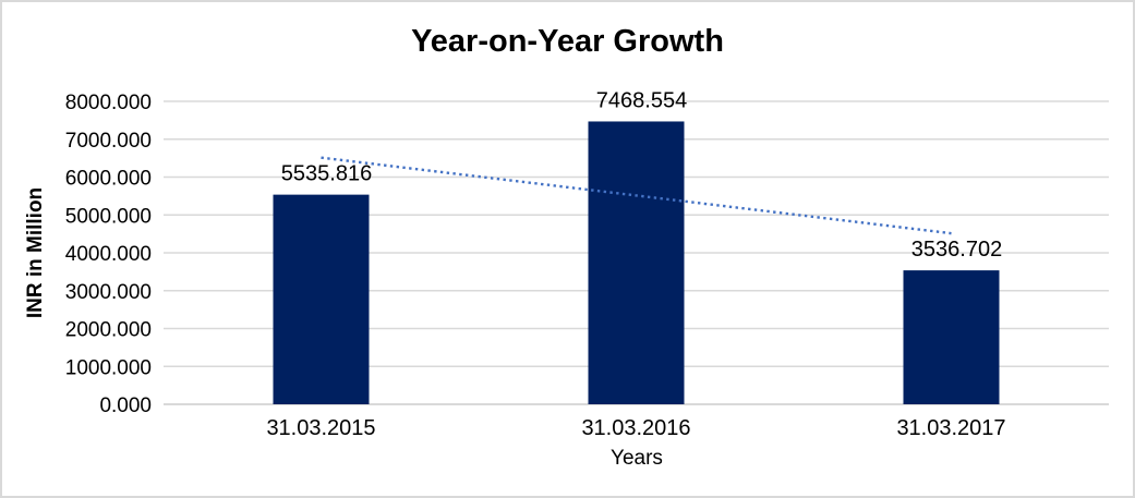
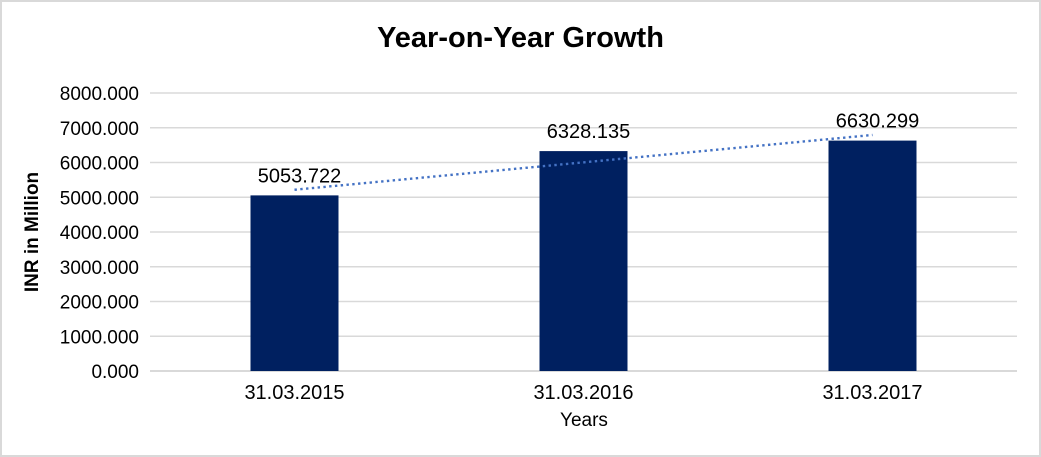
31.03.2015: 5535.816 -> 5053.722
31.03.2016: 7468.554 -> 6328.135
31.03.2017: 3536.702 -> 6630.299
